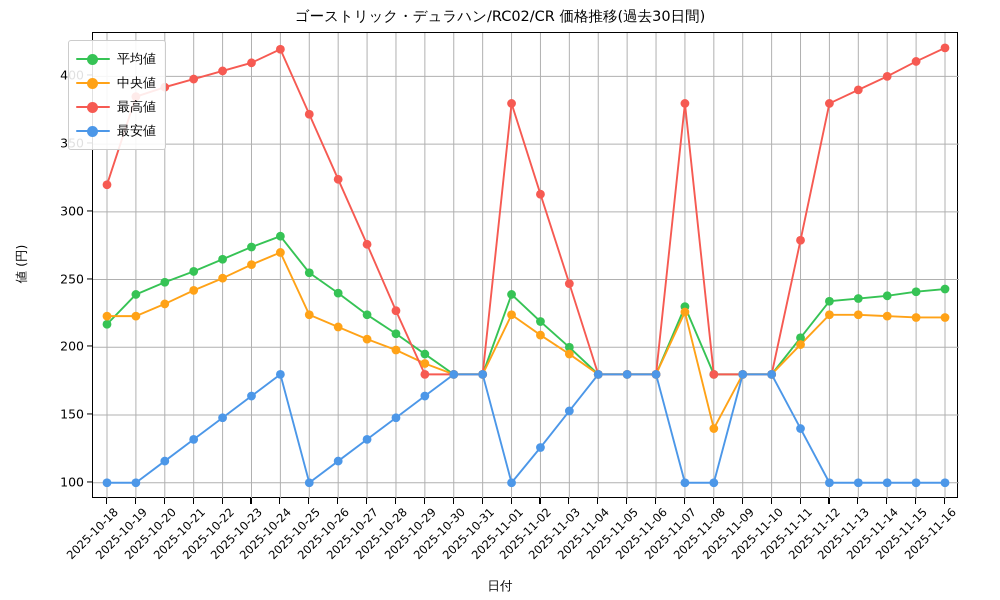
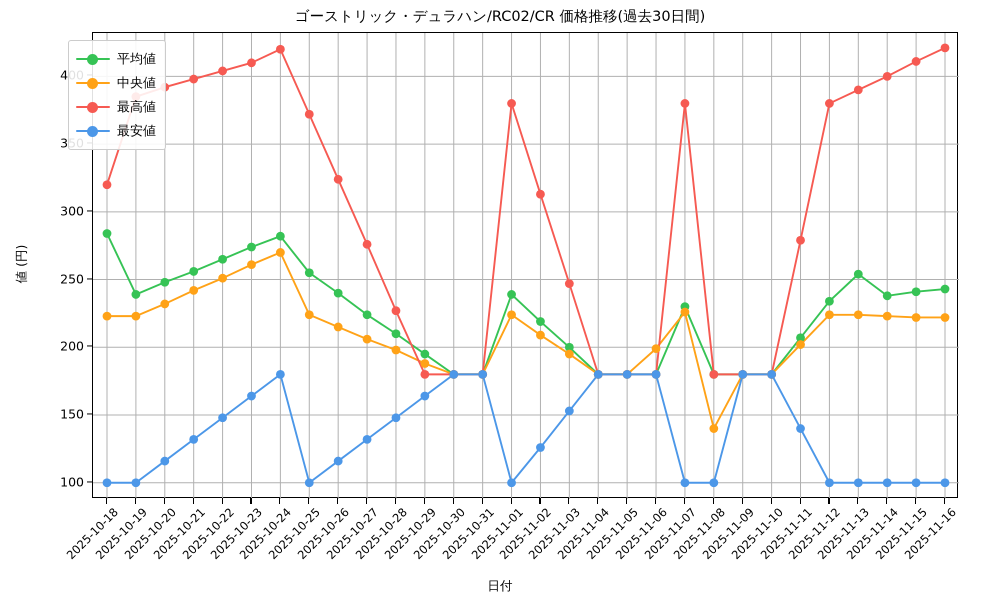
平均値/2025-10-18: 217 -> 284
中央値/2025-11-06: 180 -> 199
平均値/2025-11-13: 236 -> 254
